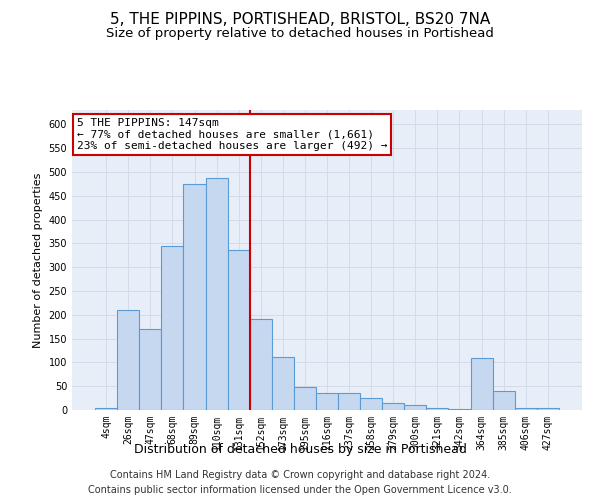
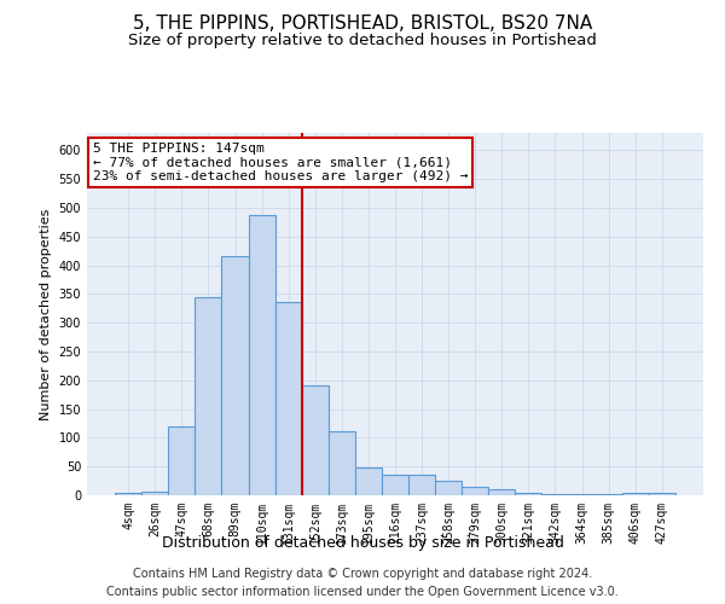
26sqm: 210 -> 7
47sqm: 170 -> 120
89sqm: 475 -> 415
364sqm: 110 -> 2
385sqm: 40 -> 2
